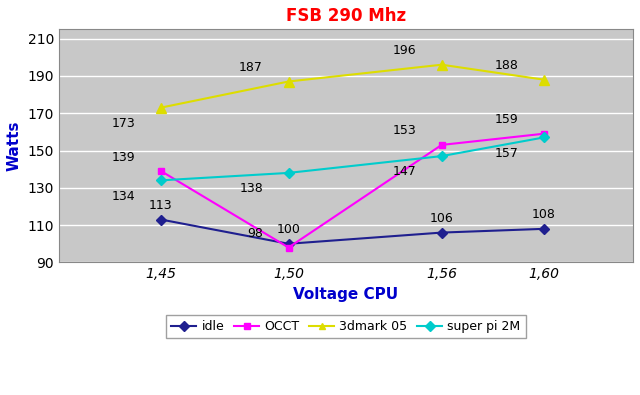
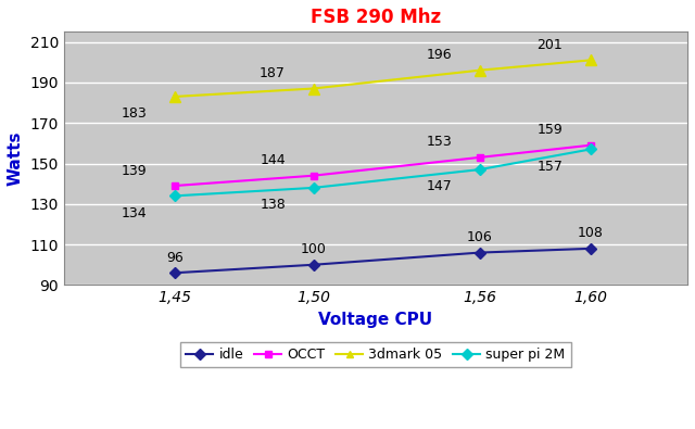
idle/1,45: 113 -> 96
3dmark 05/1,45: 173 -> 183
OCCT/1,50: 98 -> 144
3dmark 05/1,60: 188 -> 201
